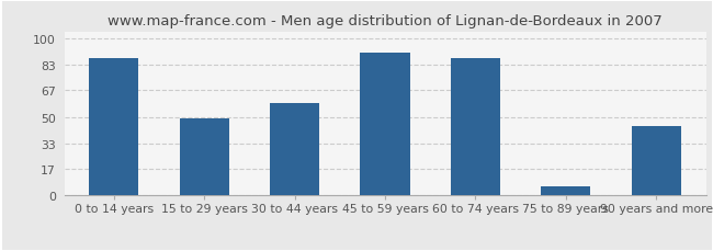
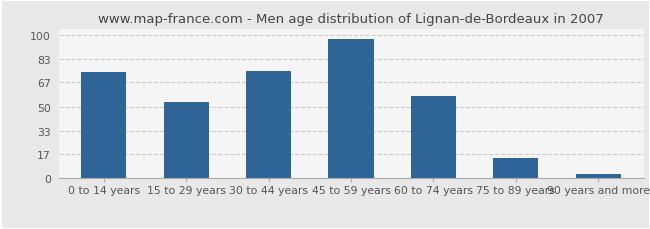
0 to 14 years: 87 -> 74
15 to 29 years: 49 -> 53
30 to 44 years: 59 -> 75
45 to 59 years: 91 -> 97
60 to 74 years: 87 -> 57
75 to 89 years: 6 -> 14
90 years and more: 44 -> 3
